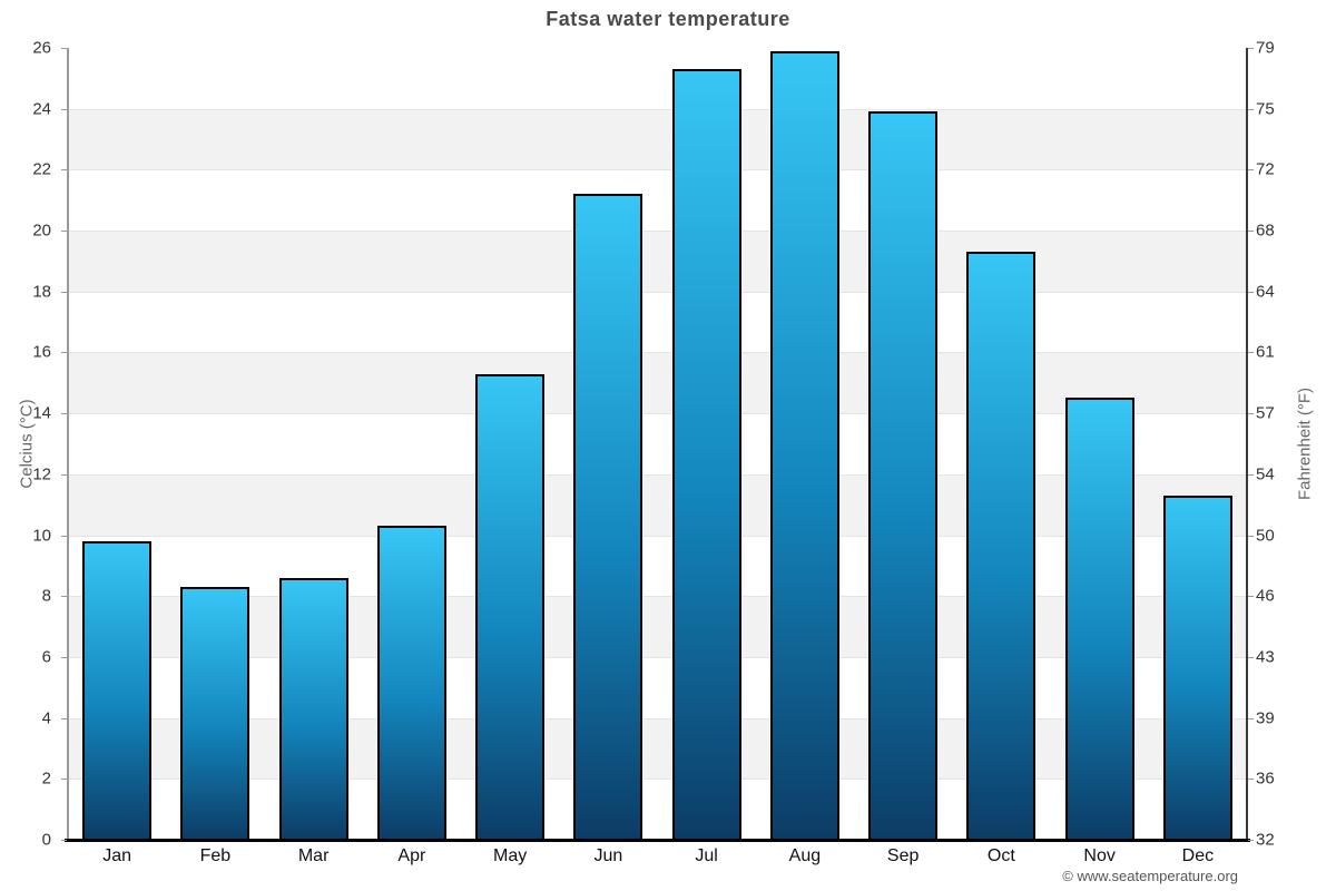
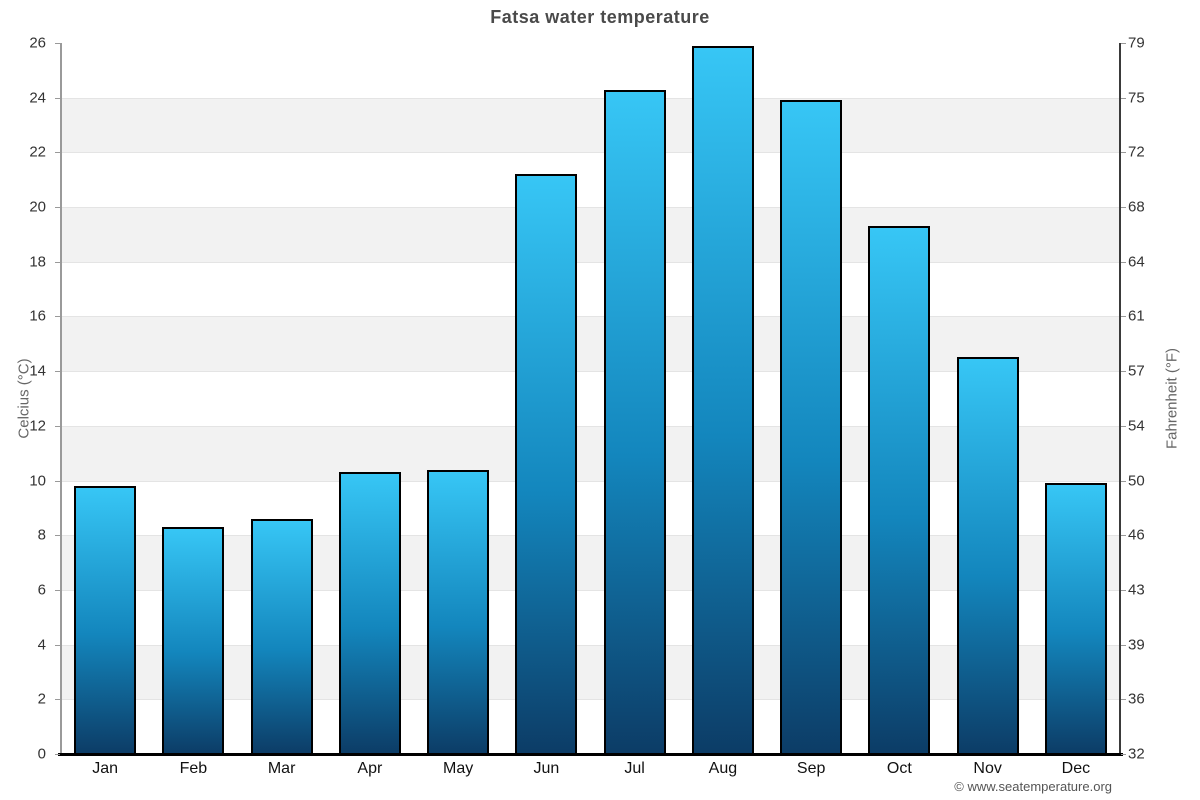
May: 15.3 -> 10.4
Jul: 25.3 -> 24.3
Dec: 11.3 -> 9.9
